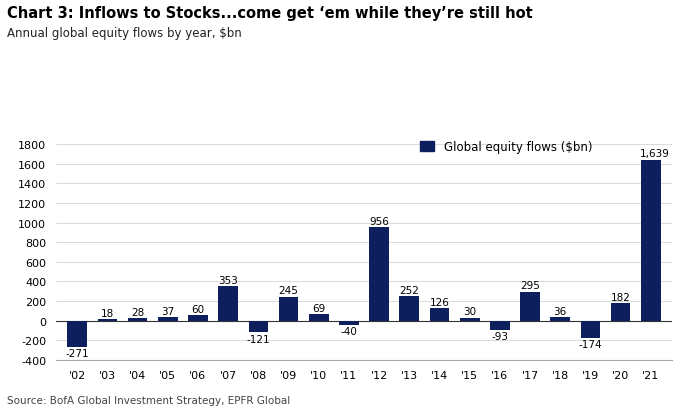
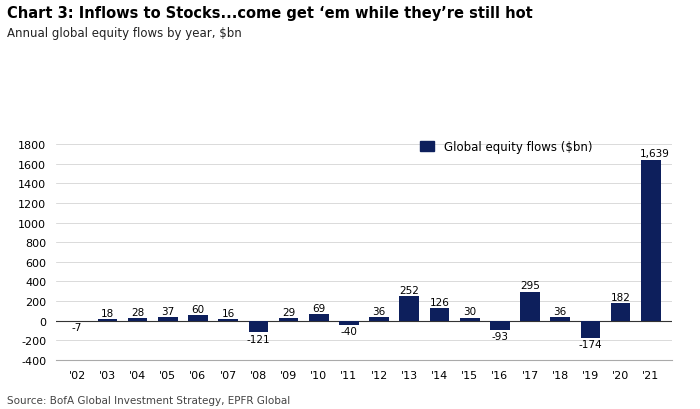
'02: -271 -> -7
'07: 353 -> 16
'09: 245 -> 29
'12: 956 -> 36
